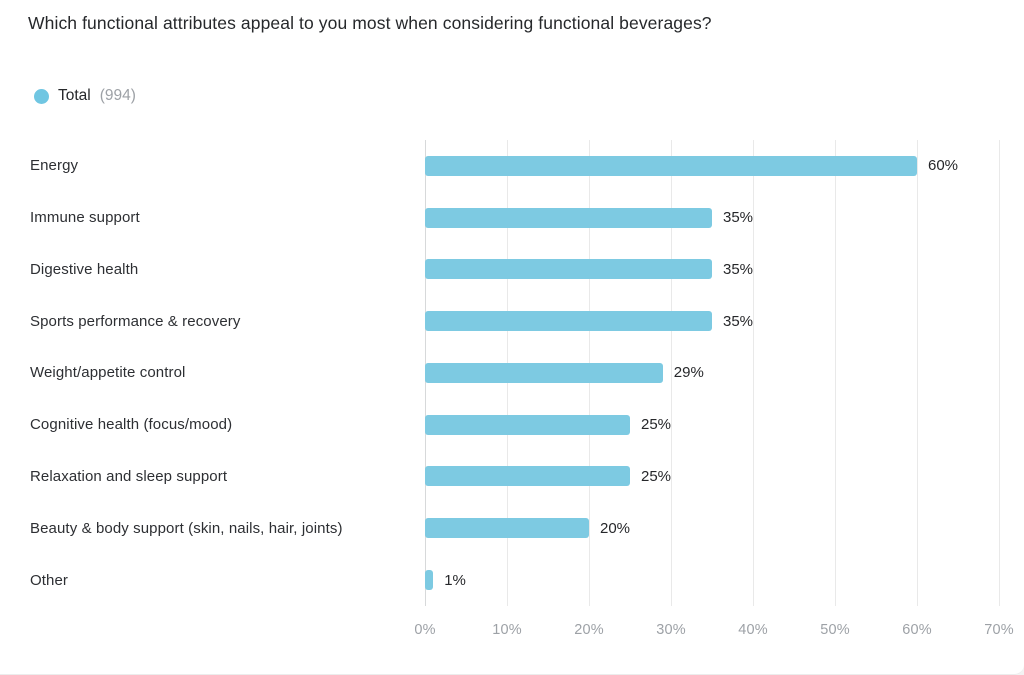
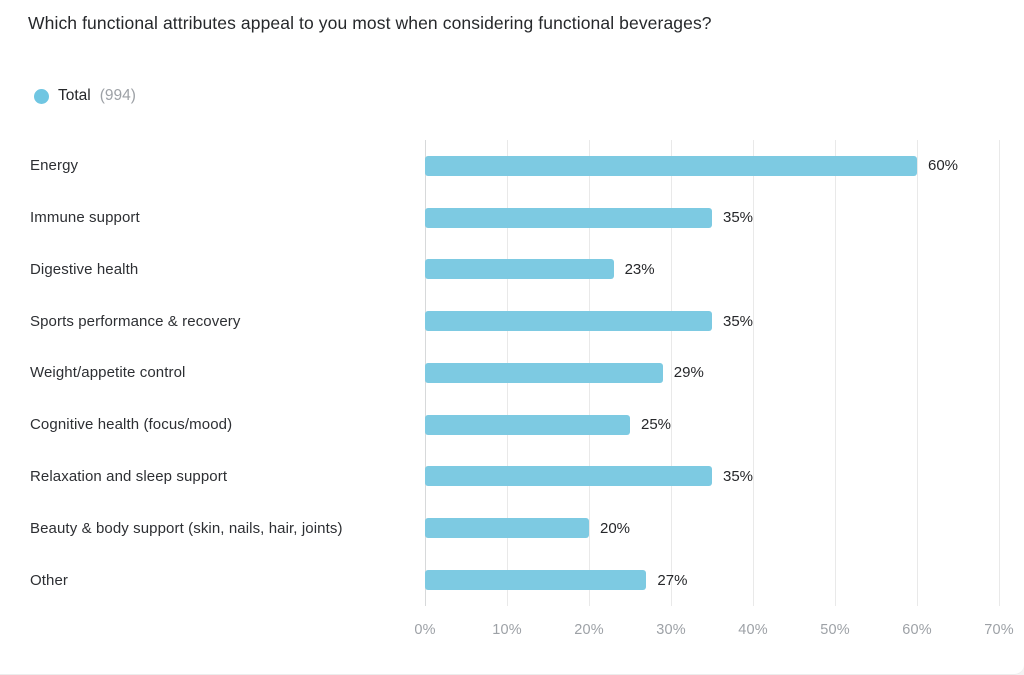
Digestive health: 35% -> 23%
Relaxation and sleep support: 25% -> 35%
Other: 1% -> 27%
